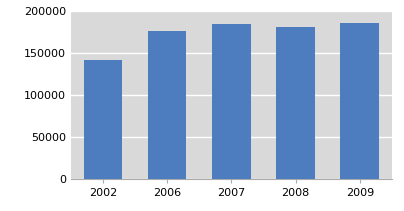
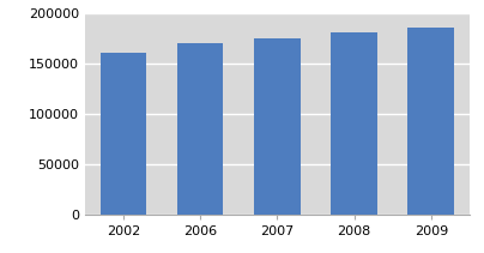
2002: 142000 -> 160000
2006: 176000 -> 170000
2007: 184000 -> 174000
